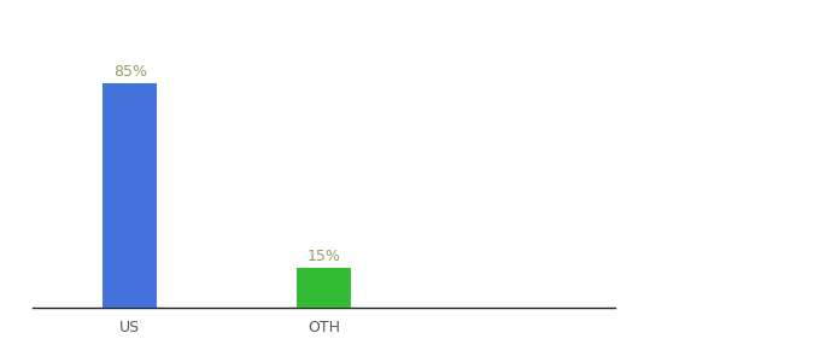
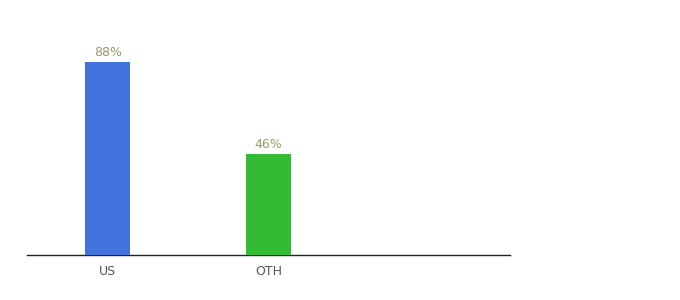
US: 85% -> 88%
OTH: 15% -> 46%
